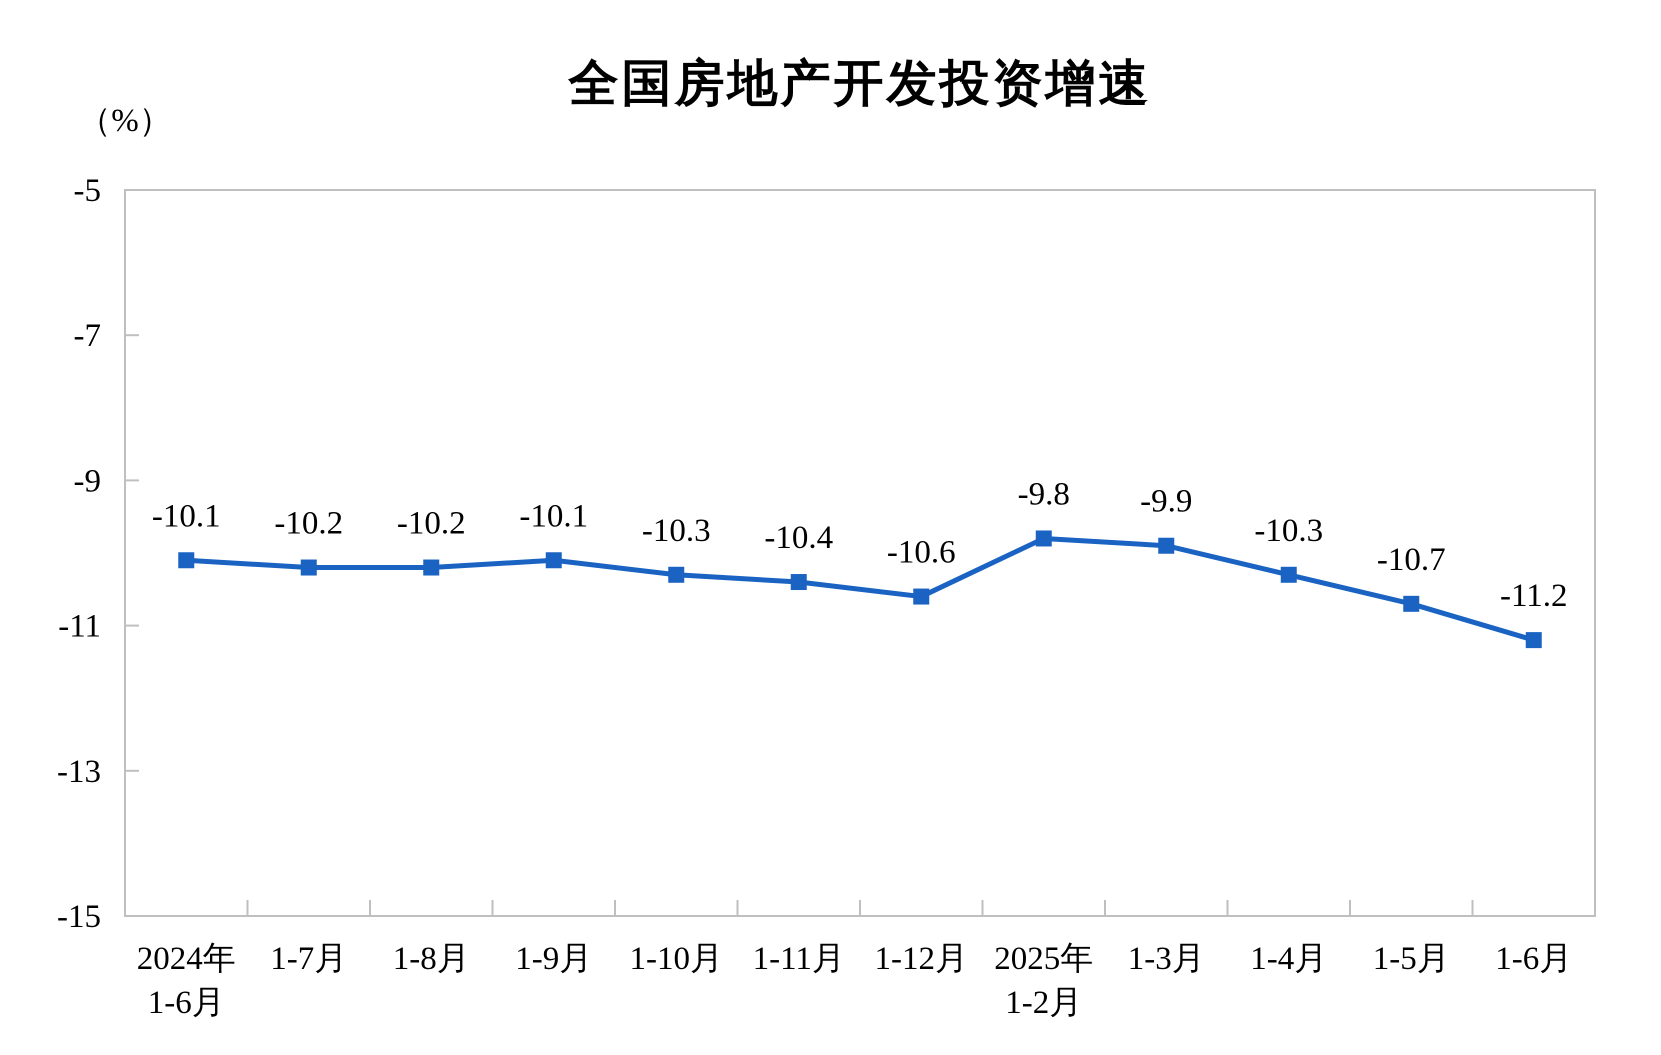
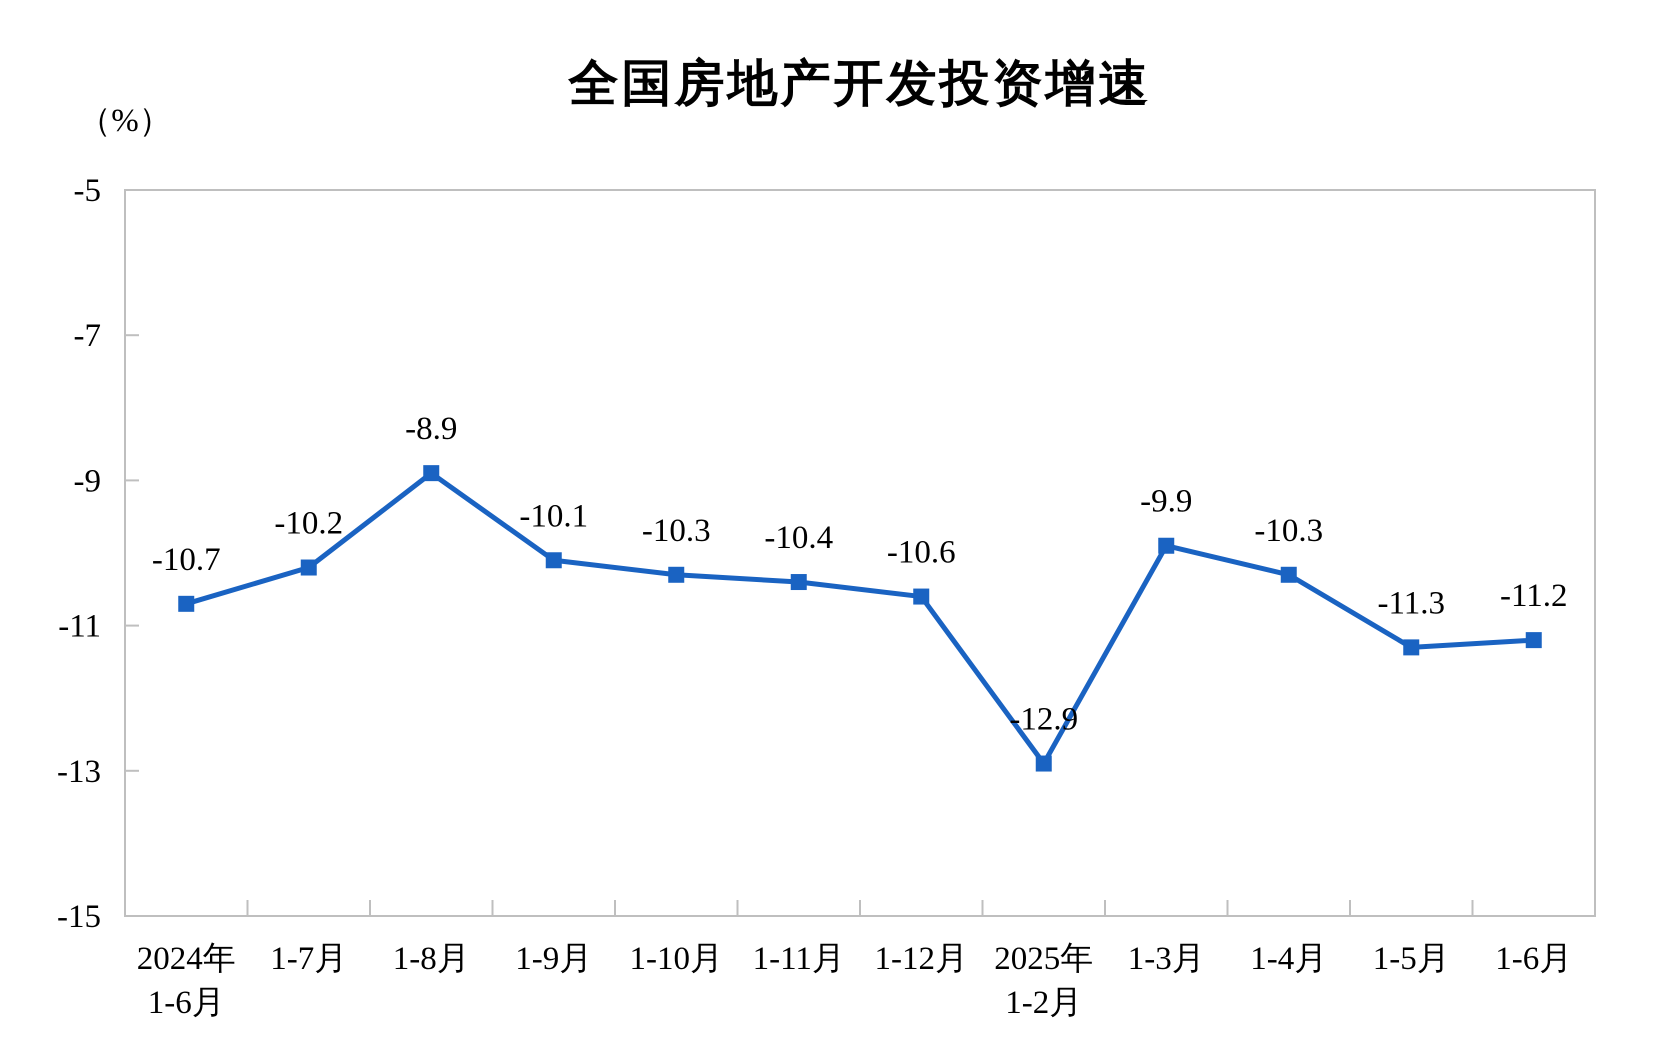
2024年 1-6月: -10.1 -> -10.7
1-8月: -10.2 -> -8.9
2025年 1-2月: -9.8 -> -12.9
1-5月: -10.7 -> -11.3
